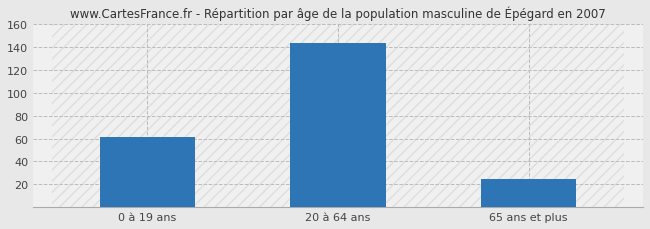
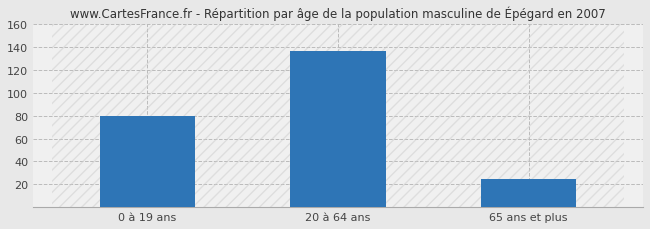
0 à 19 ans: 61 -> 80
20 à 64 ans: 144 -> 137
